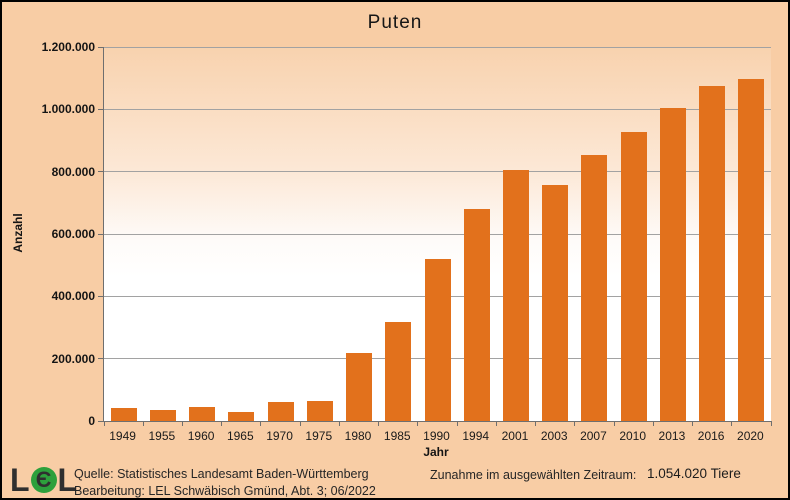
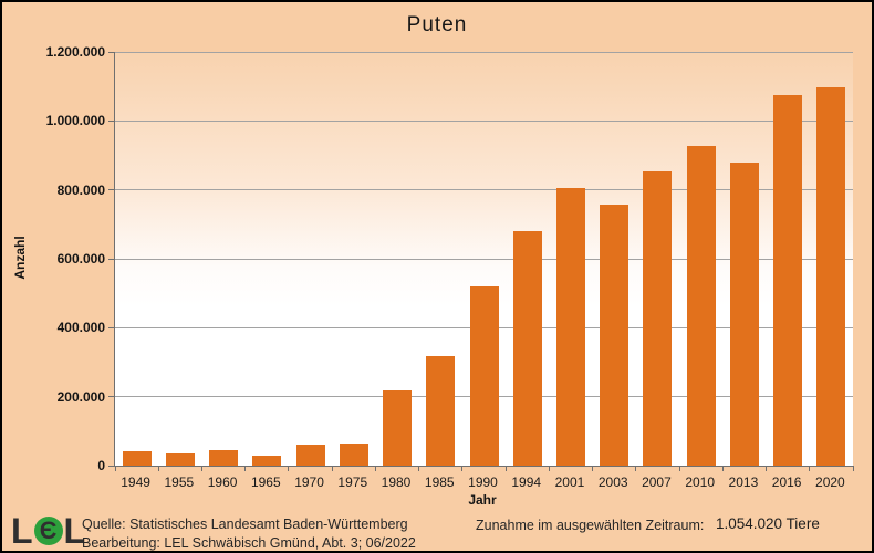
2013: 1000000 -> 880000
